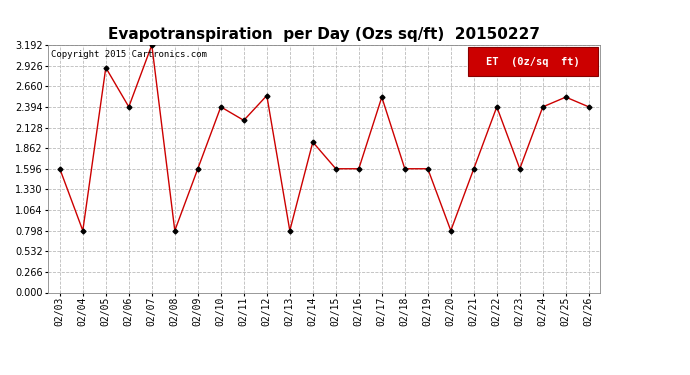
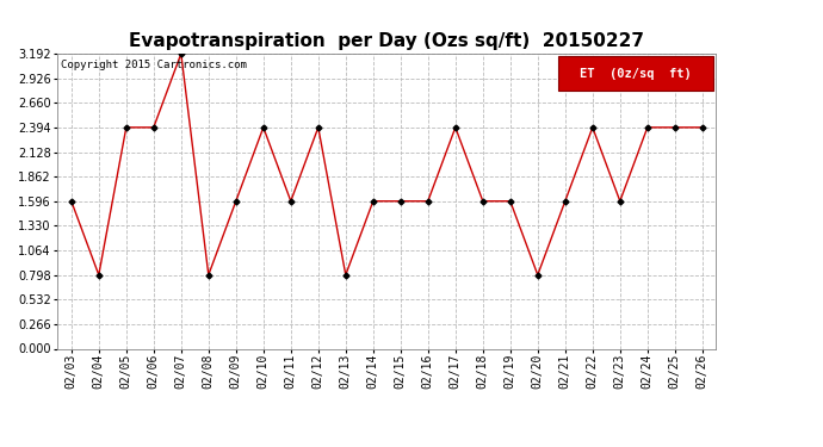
02/05: 2.90 -> 2.39
02/11: 2.22 -> 1.60
02/12: 2.54 -> 2.39
02/14: 1.94 -> 1.60
02/17: 2.52 -> 2.39
02/25: 2.52 -> 2.39
